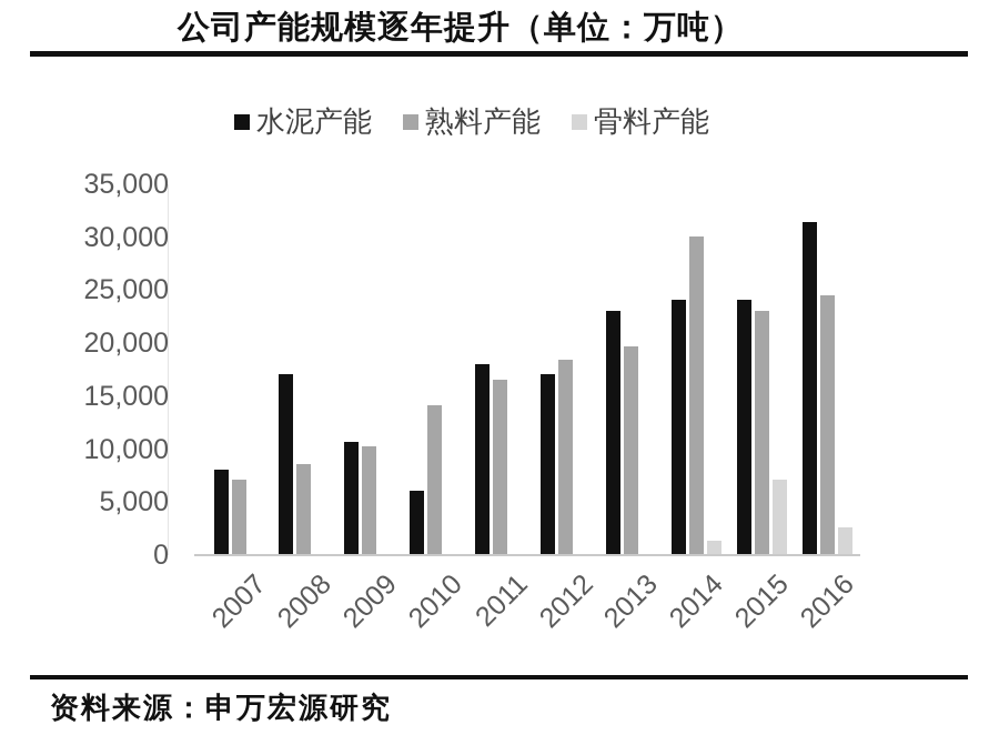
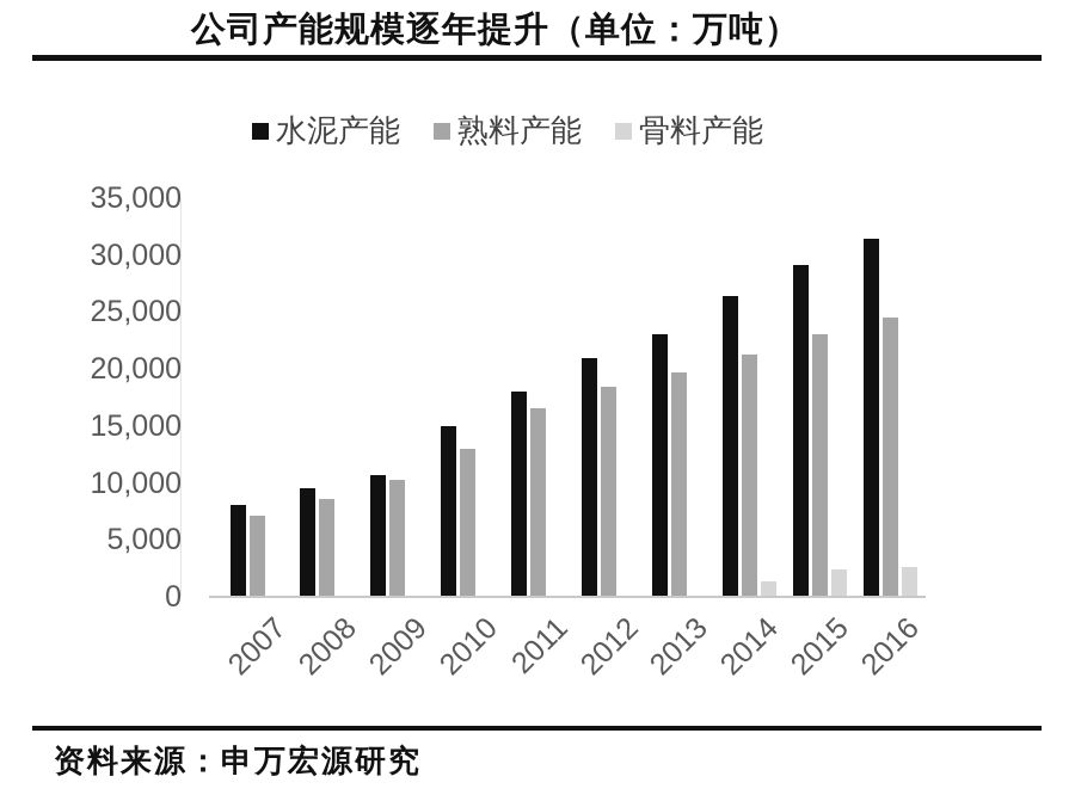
水泥产能/2008: 17000 -> 9000
水泥产能/2010: 6000 -> 15000
熟料产能/2010: 14000 -> 13000
水泥产能/2012: 17000 -> 21000
水泥产能/2014: 24000 -> 26000
熟料产能/2014: 30000 -> 21000
水泥产能/2015: 24000 -> 29000
骨料产能/2015: 7000 -> 2000
